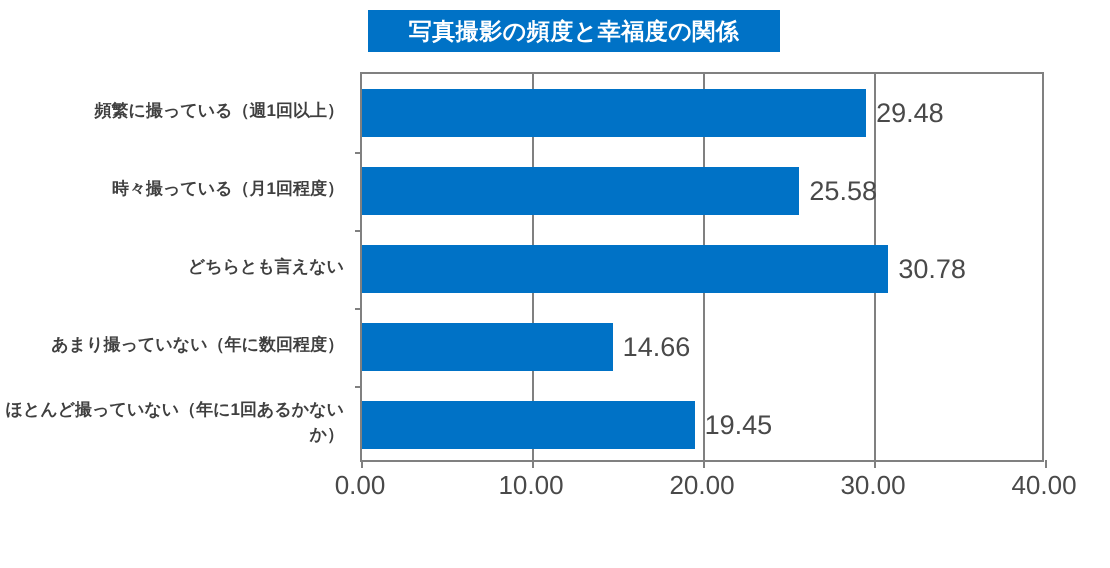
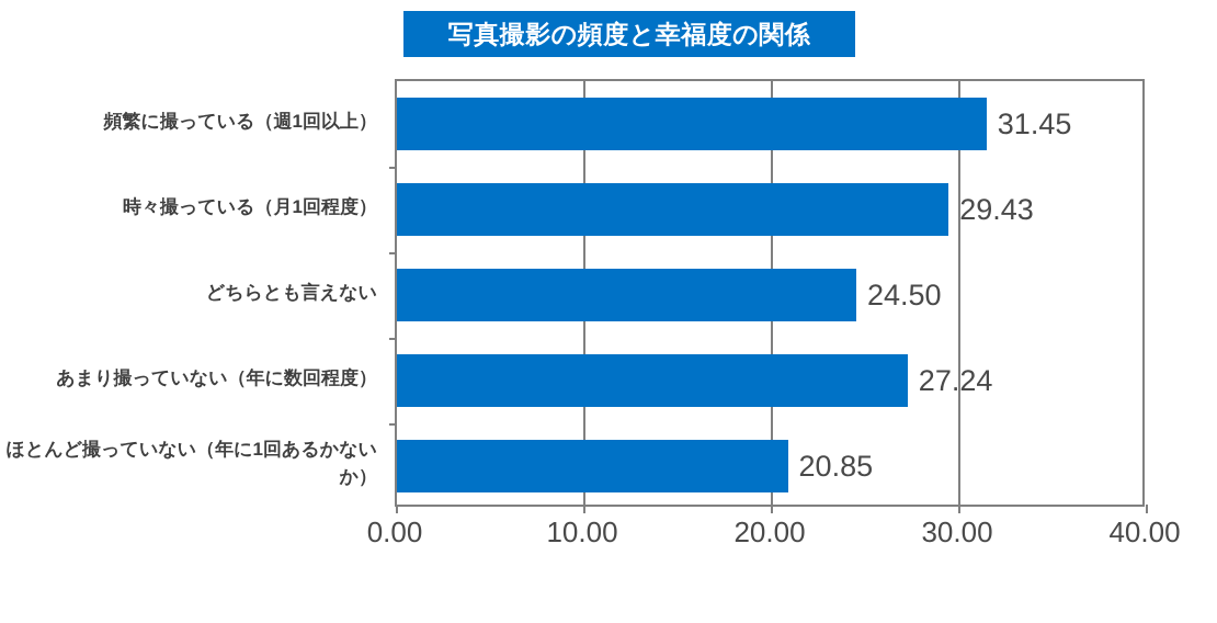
頻繁に撮っている（週1回以上）: 29.48 -> 31.45
時々撮っている（月1回程度）: 25.58 -> 29.43
どちらとも言えない: 30.78 -> 24.50
あまり撮っていない（年に数回程度）: 14.66 -> 27.24
ほとんど撮っていない（年に1回あるかないか）: 19.45 -> 20.85
